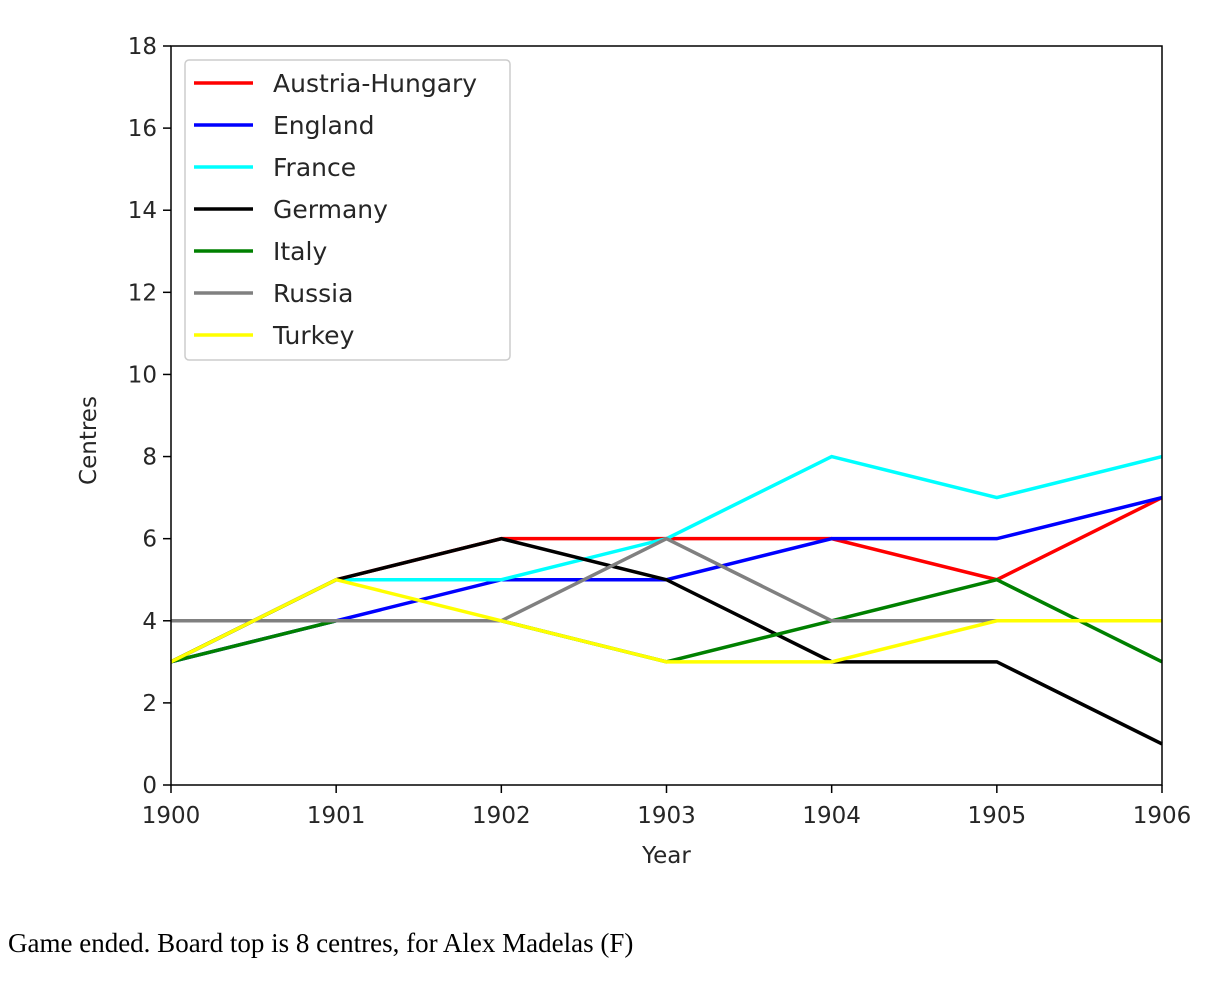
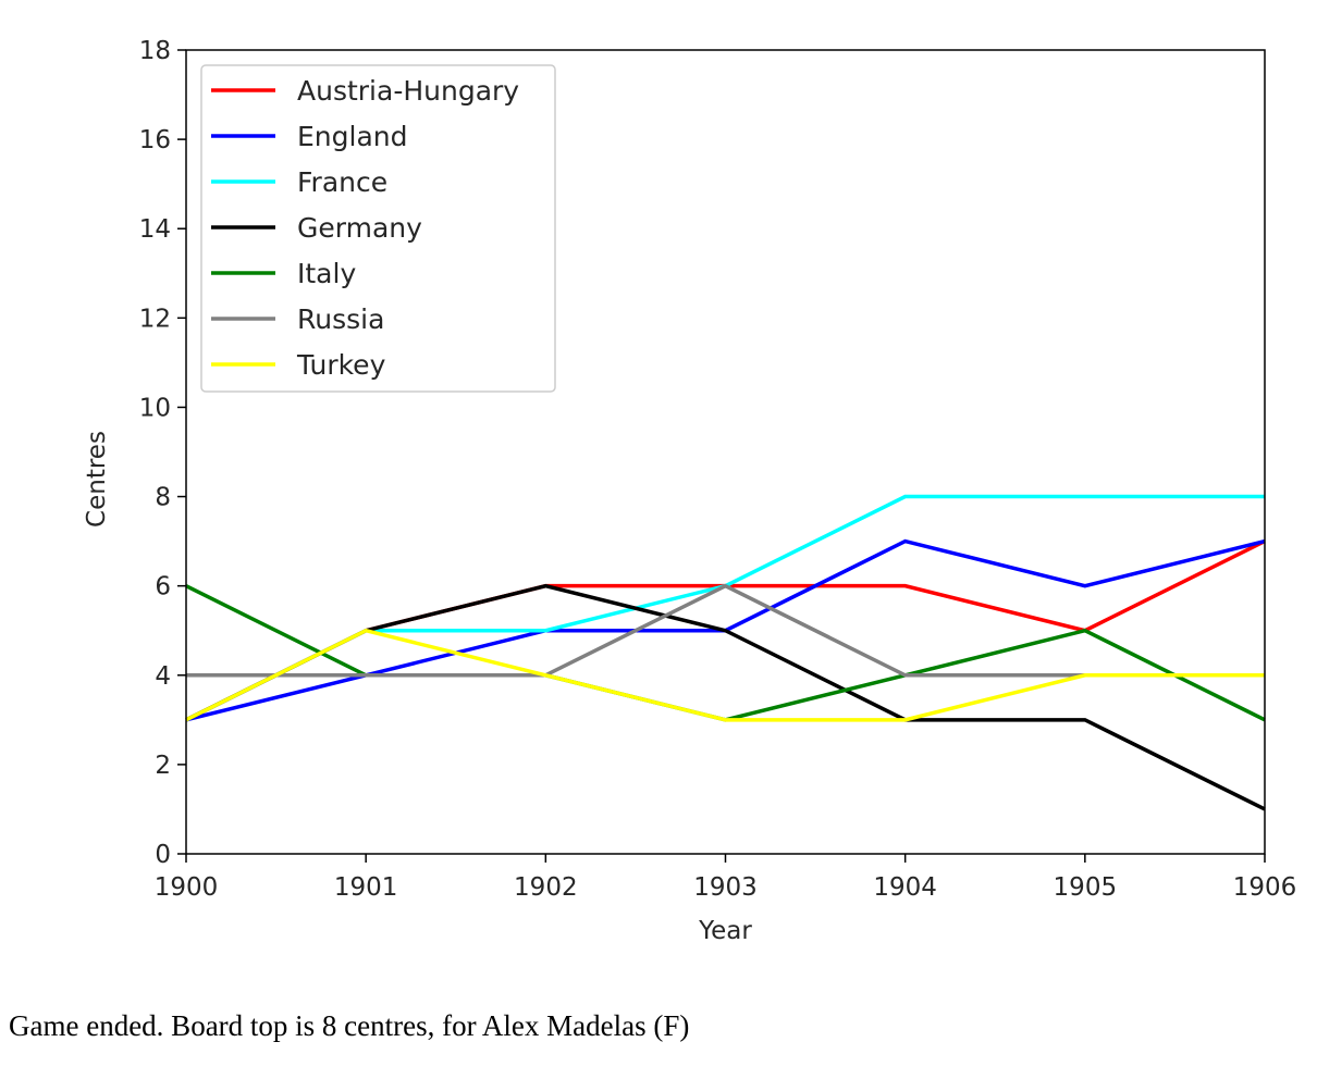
Italy/1900: 3 -> 6
England/1904: 6 -> 7
France/1905: 7 -> 8
